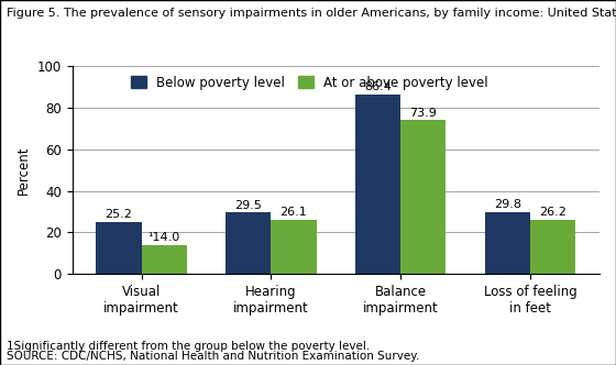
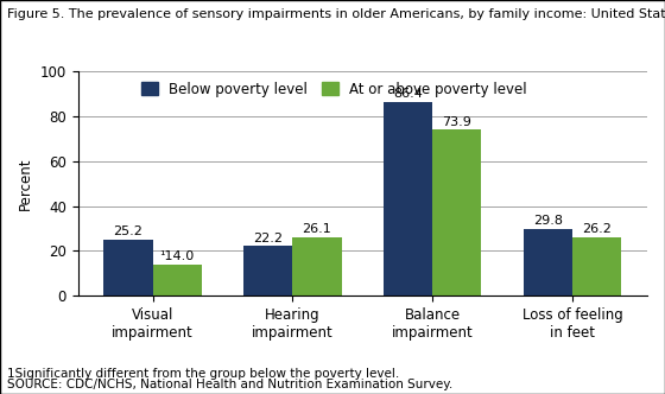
Below poverty level/Hearing impairment: 29.5 -> 22.2
